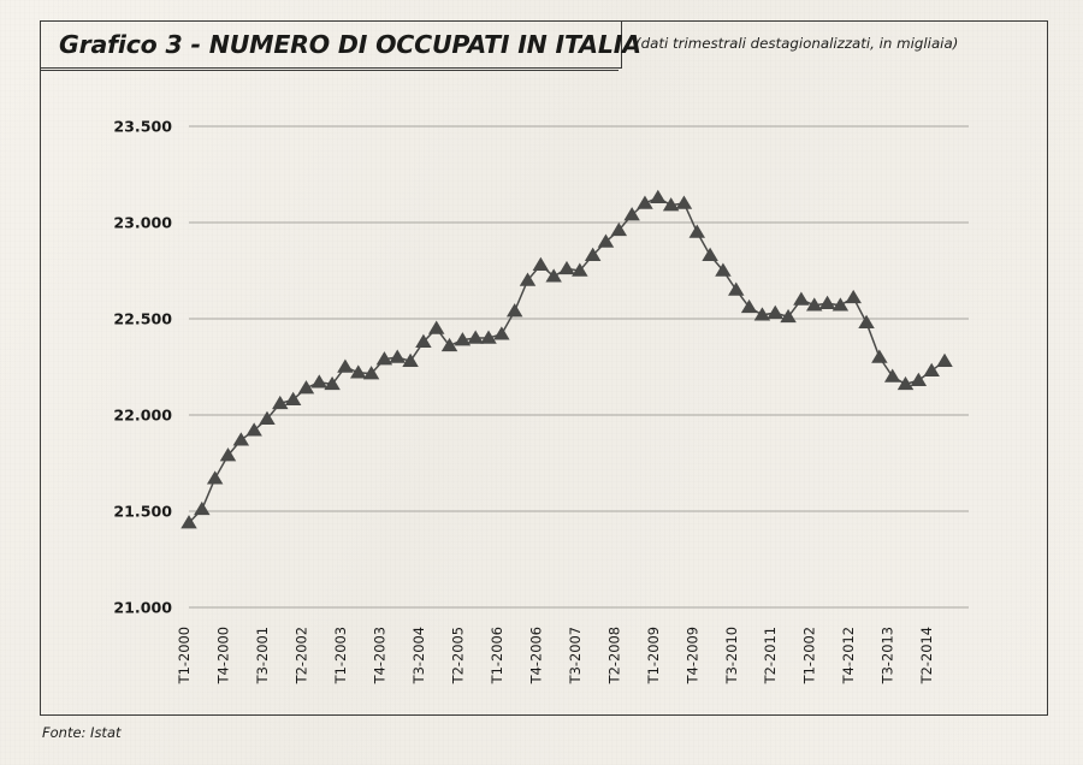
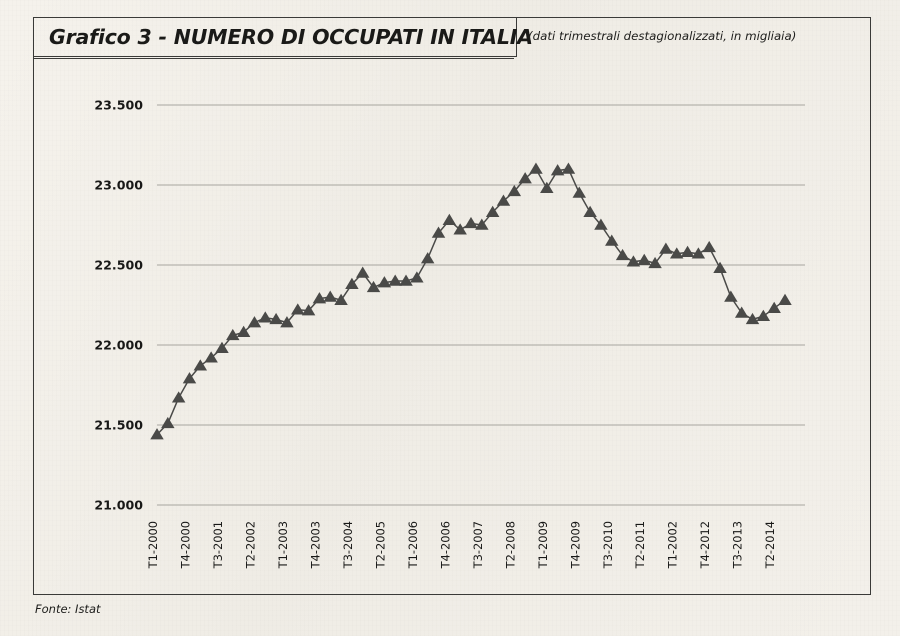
T1-2003: 22250 -> 22140
T1-2009: 23130 -> 22980
